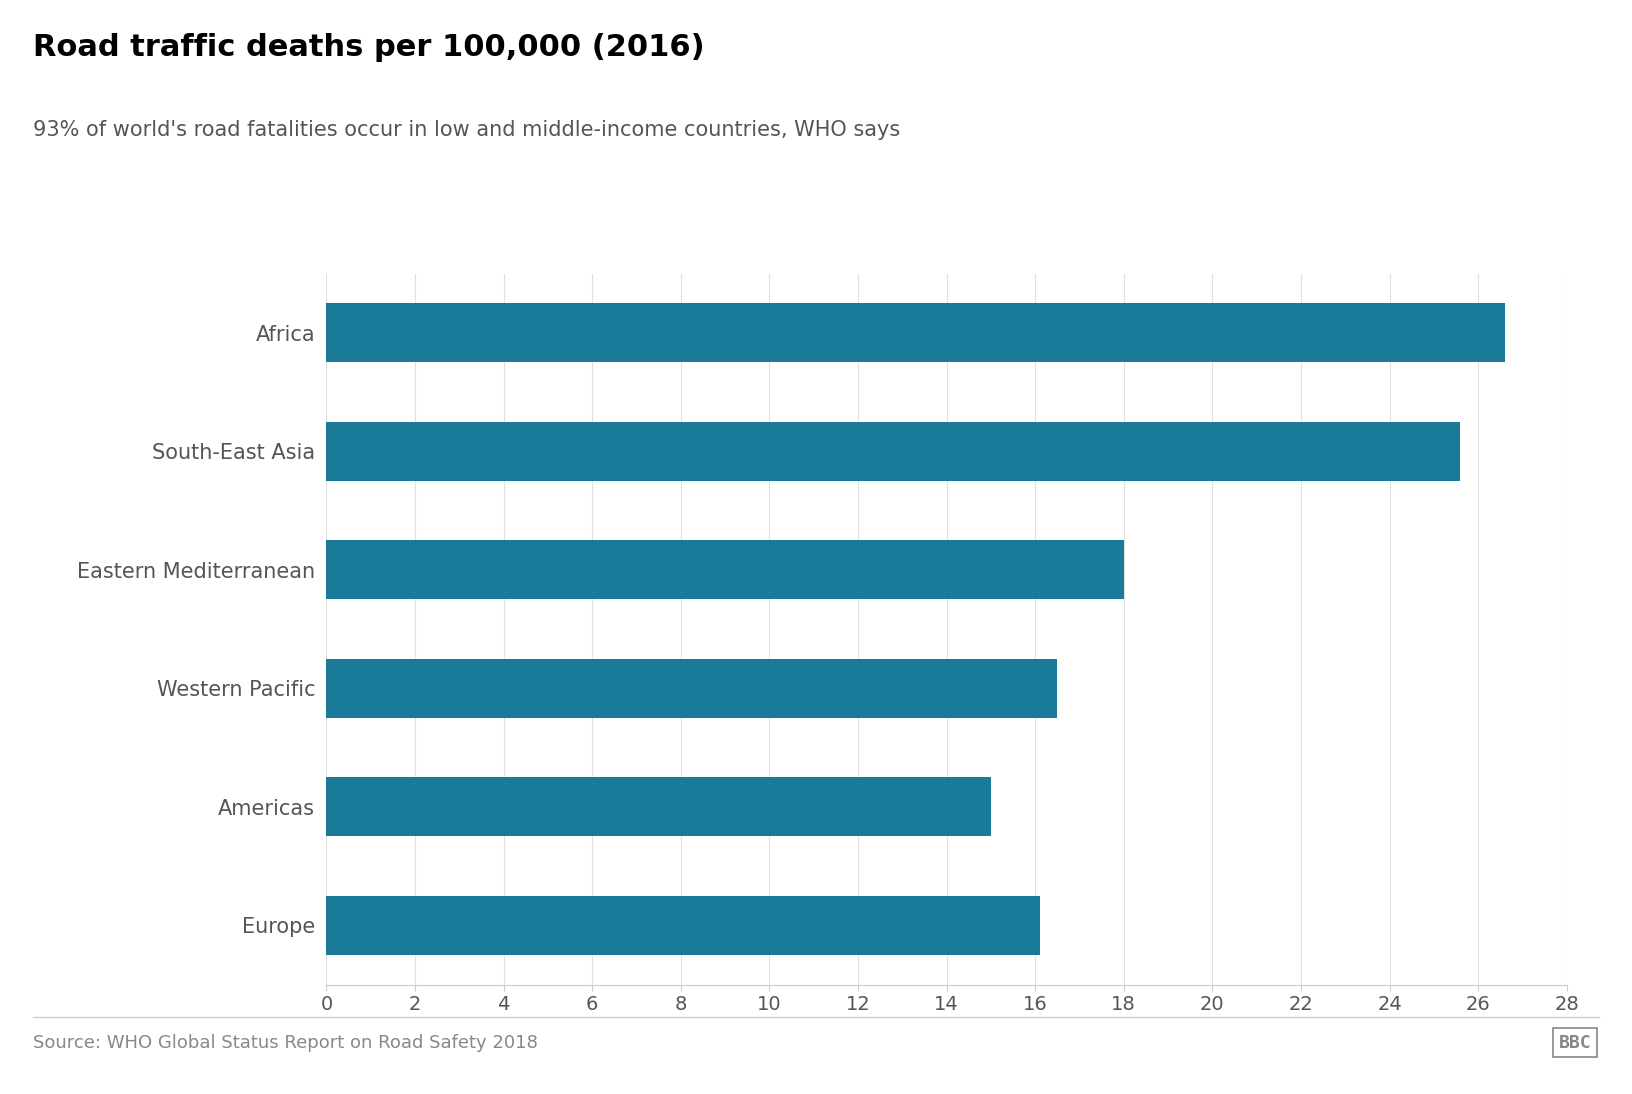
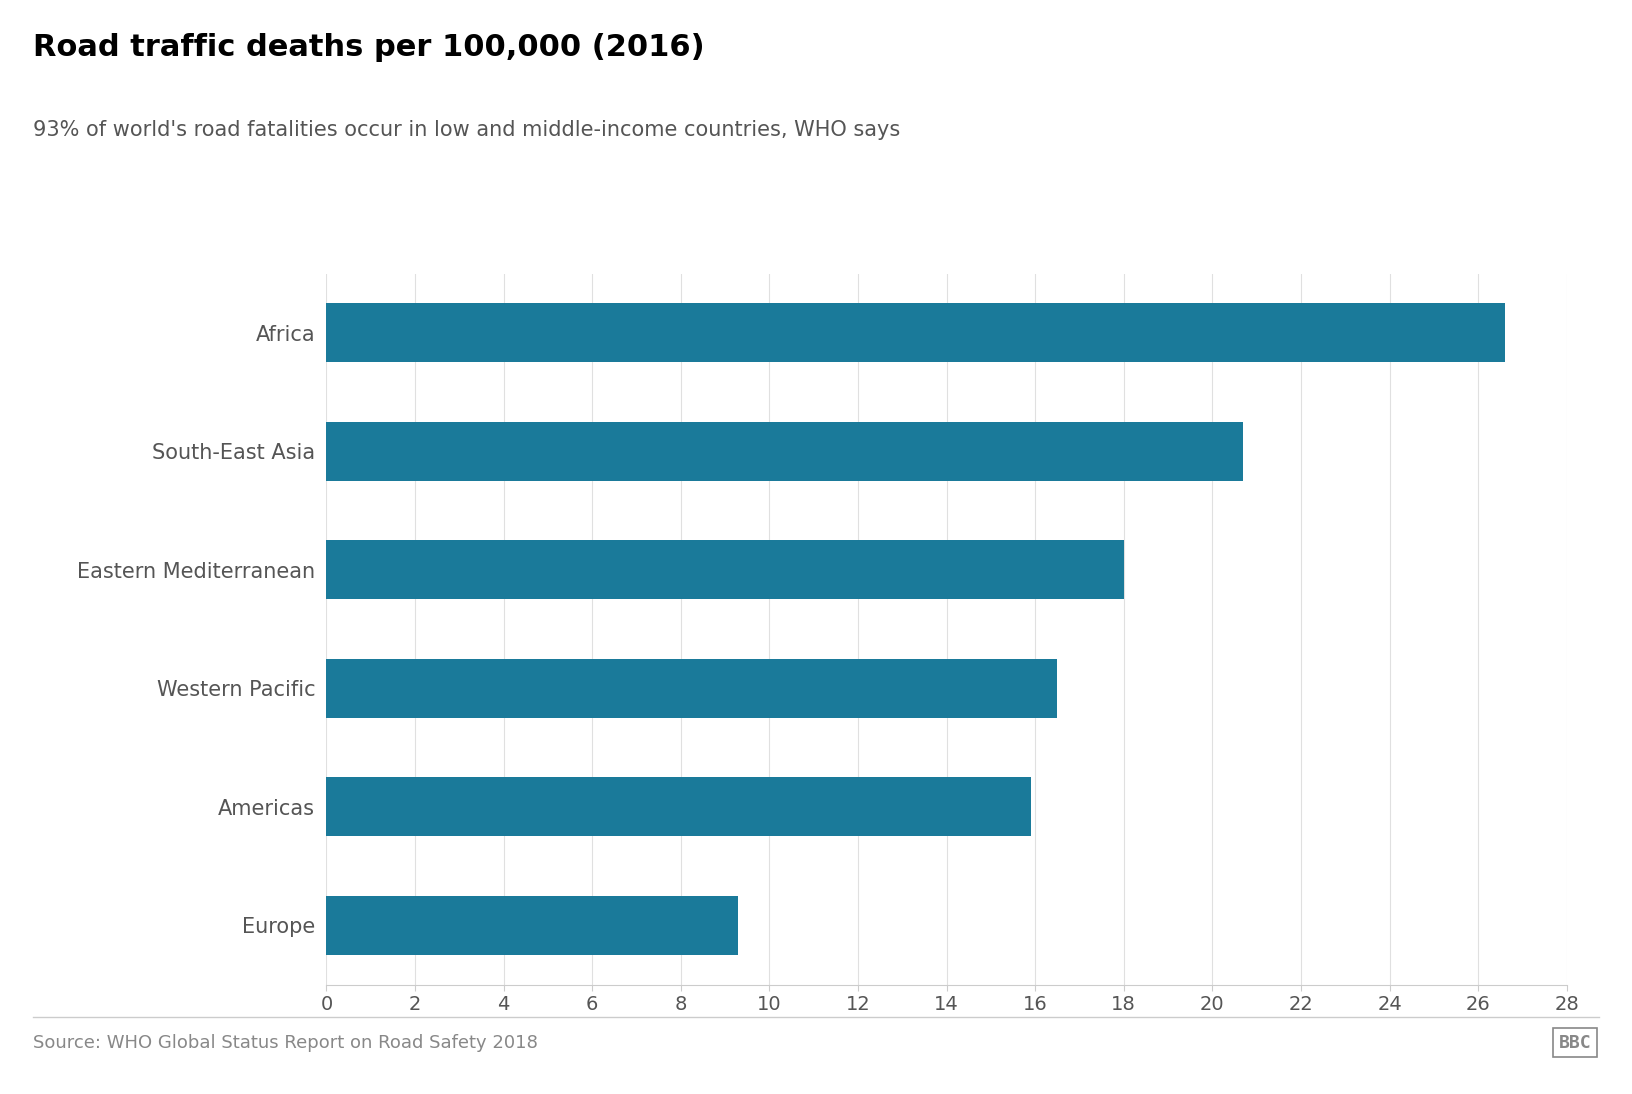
South-East Asia: 25.6 -> 20.7
Americas: 15.0 -> 15.9
Europe: 16.1 -> 9.3
